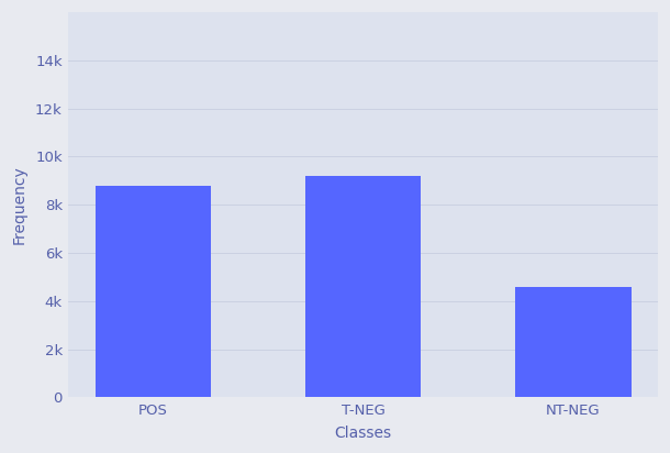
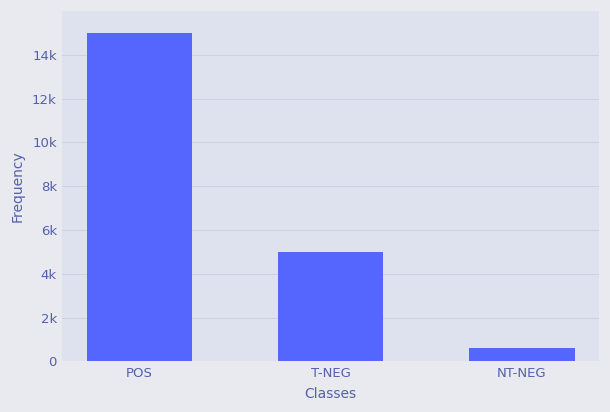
POS: 8.8k -> 15.0k
T-NEG: 9.2k -> 5.0k
NT-NEG: 4.6k -> 0.6k
